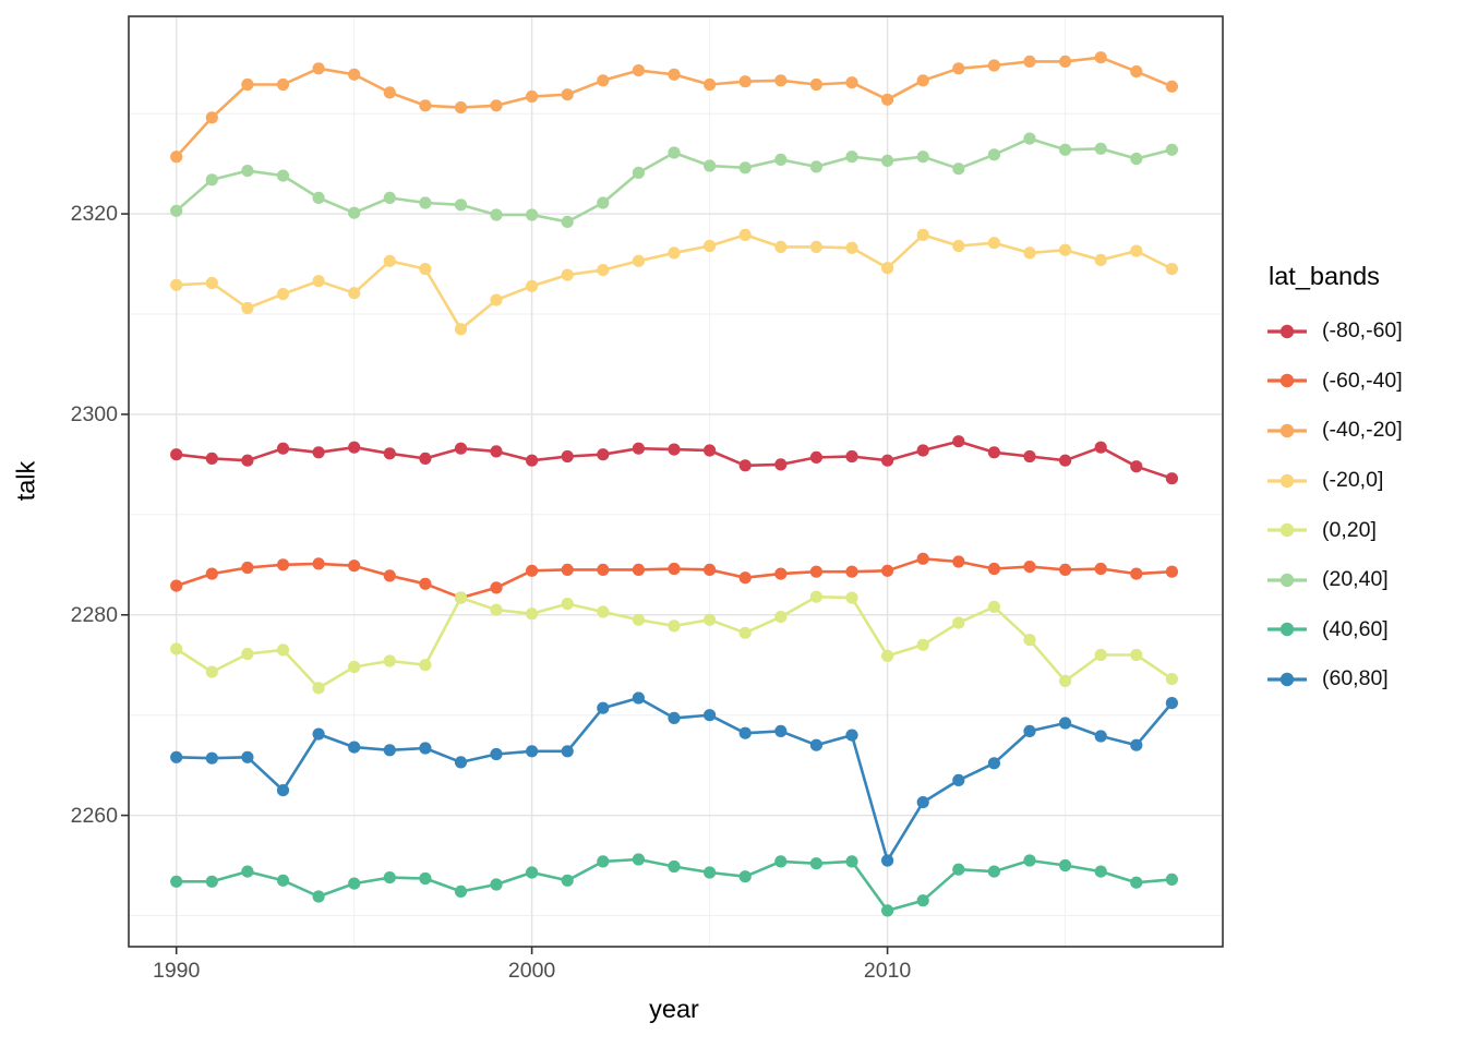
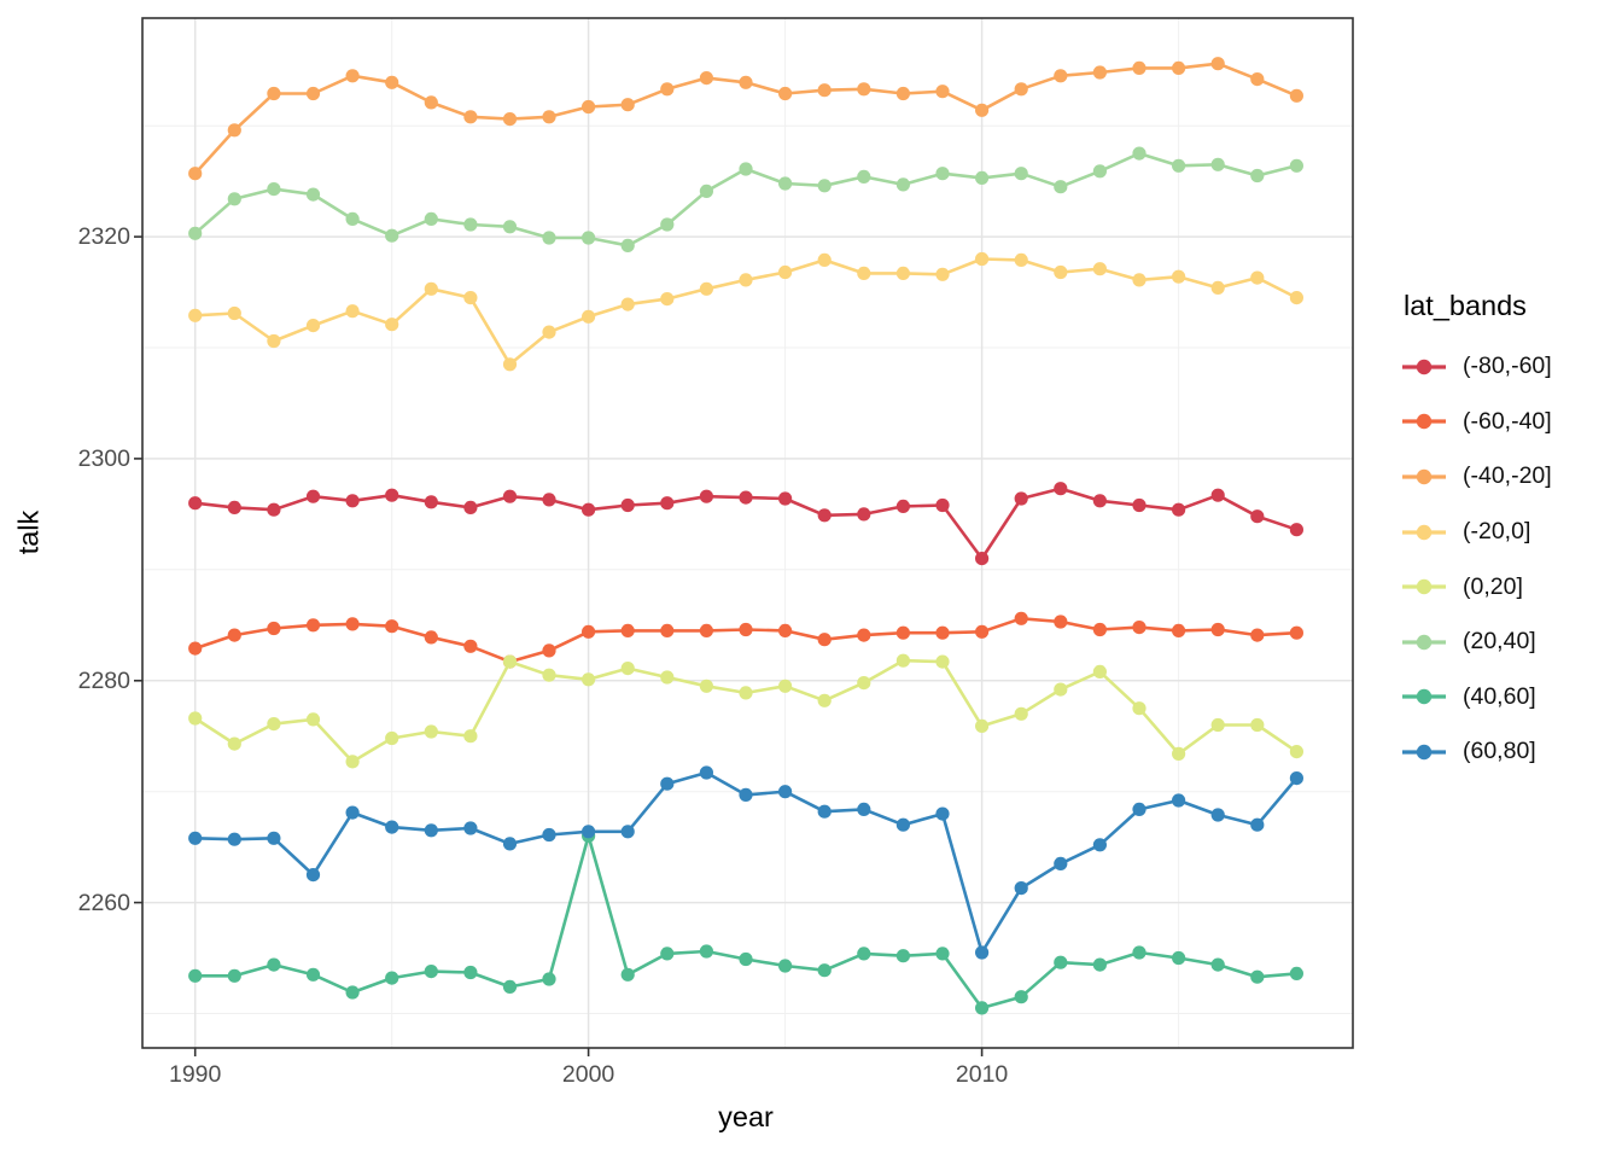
(40,60]/2000: 2254 -> 2266
(-80,-60]/2010: 2295 -> 2291
(-20,0]/2010: 2315 -> 2318
